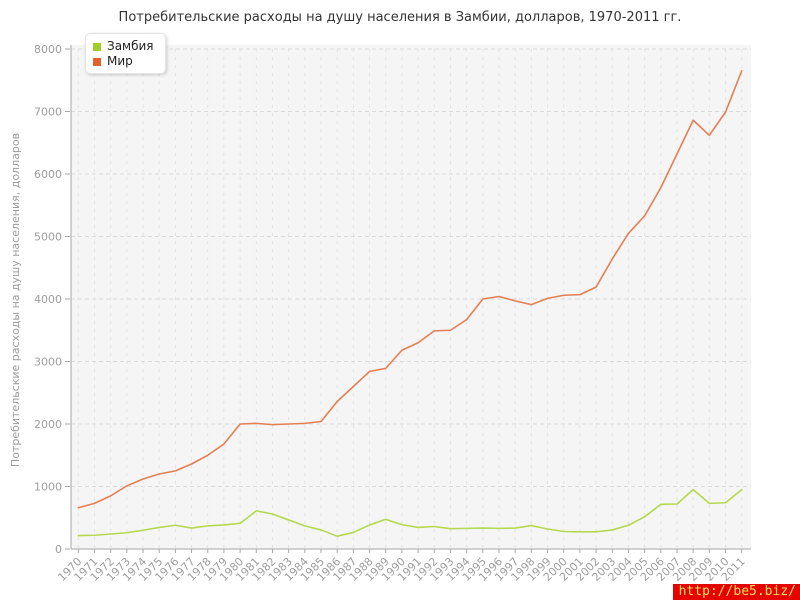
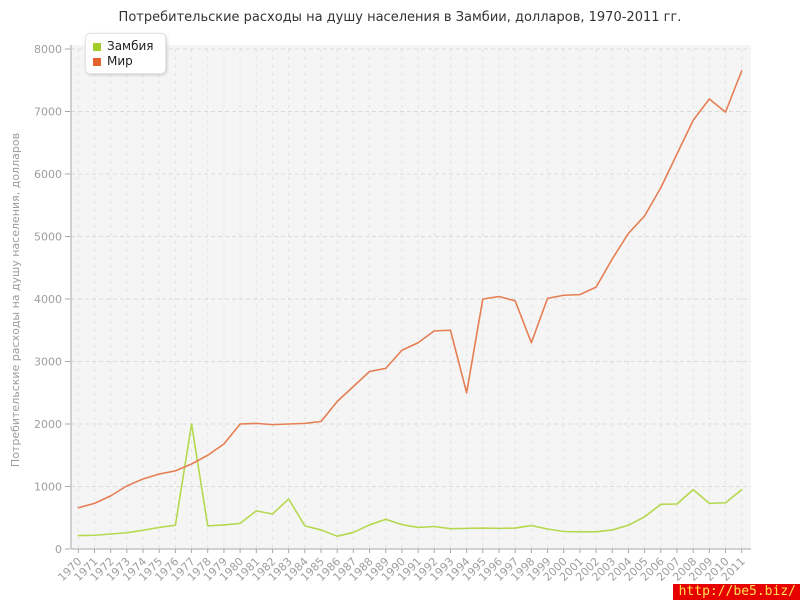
Замбия/1977: 300 -> 2000
Замбия/1983: 500 -> 800
Мир/1994: 3700 -> 2500
Мир/1998: 3900 -> 3300
Мир/2009: 6600 -> 7200
